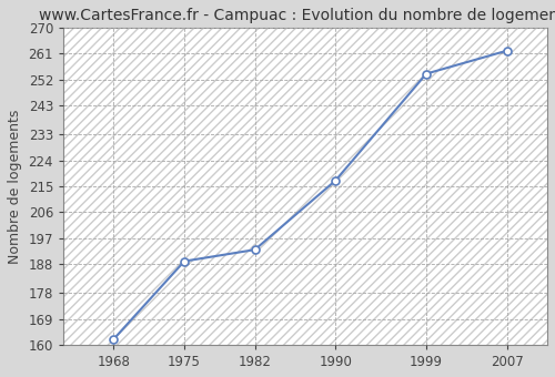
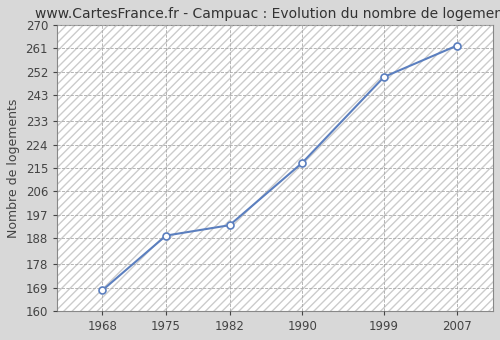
1968: 162 -> 168
1999: 254 -> 250
